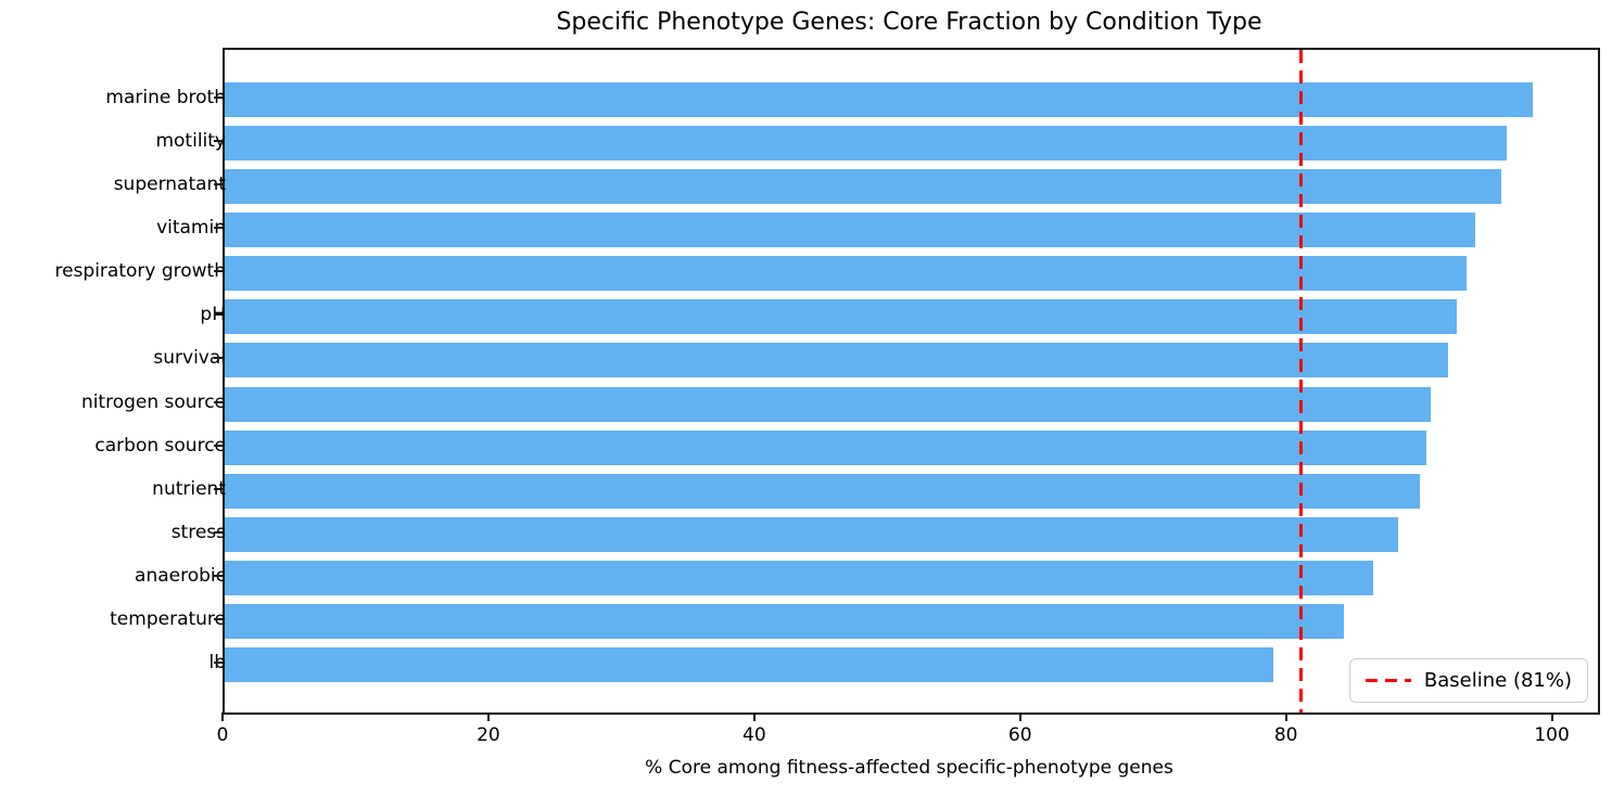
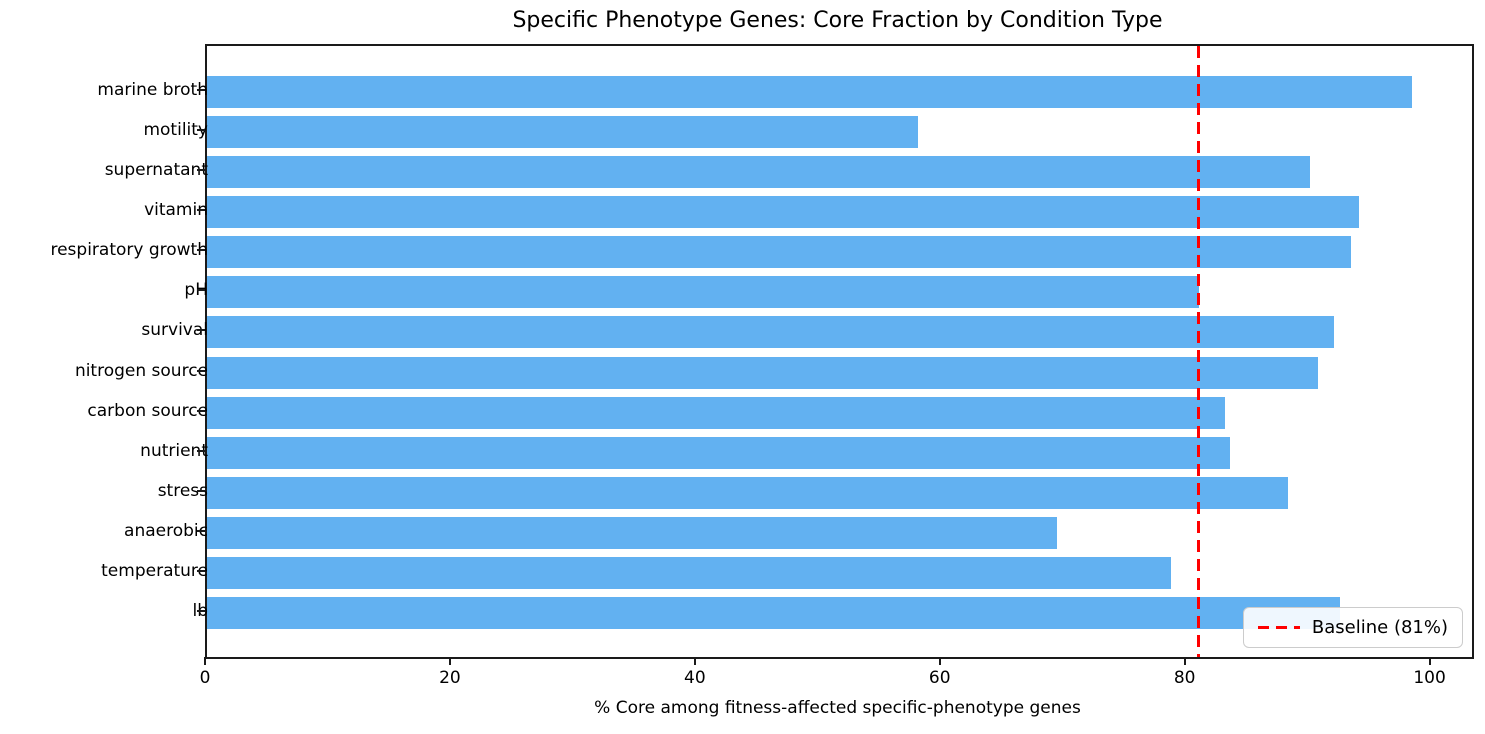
motility: 96.4 -> 58.1
supernatant: 96.0 -> 90.1
pH: 92.7 -> 81.0
carbon source: 90.4 -> 83.1
nutrient: 89.9 -> 83.5
anaerobic: 86.4 -> 69.4
temperature: 84.2 -> 78.7
lb: 78.9 -> 92.5
